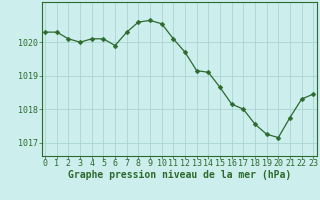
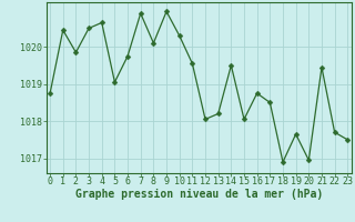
0: 1020.30 -> 1018.75
1: 1020.30 -> 1020.45
2: 1020.10 -> 1019.85
3: 1020.00 -> 1020.50
4: 1020.10 -> 1020.65
5: 1020.10 -> 1019.05
6: 1019.90 -> 1019.75
7: 1020.30 -> 1020.90
8: 1020.60 -> 1020.10
9: 1020.65 -> 1020.95
10: 1020.55 -> 1020.30
11: 1020.10 -> 1019.55
12: 1019.70 -> 1018.05
13: 1019.15 -> 1018.20
14: 1019.10 -> 1019.50
15: 1018.65 -> 1018.05
16: 1018.15 -> 1018.75
17: 1018.00 -> 1018.50
18: 1017.55 -> 1016.90
19: 1017.25 -> 1017.65
20: 1017.15 -> 1016.95
21: 1017.75 -> 1019.45
22: 1018.30 -> 1017.70
23: 1018.45 -> 1017.50
